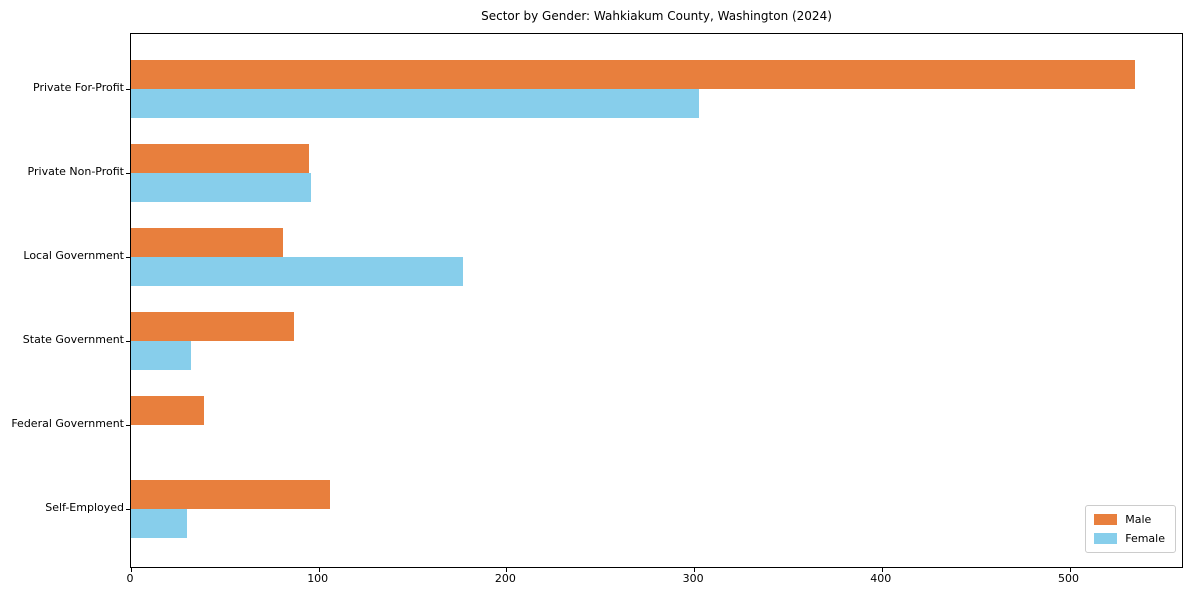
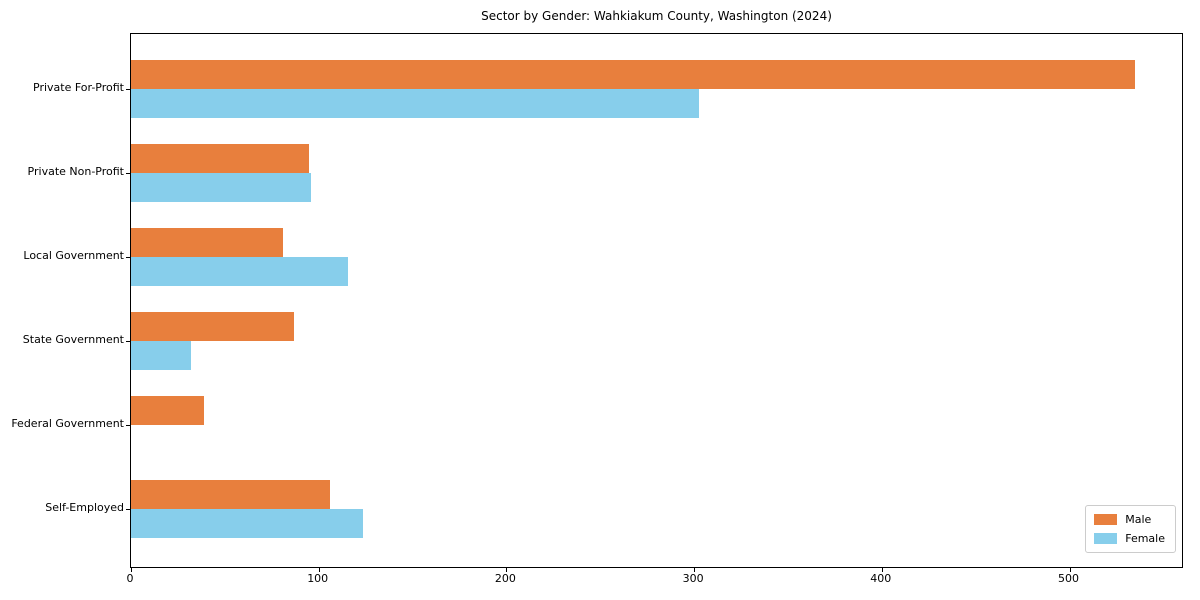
Female/Local Government: 177 -> 116
Female/Self-Employed: 30 -> 124
